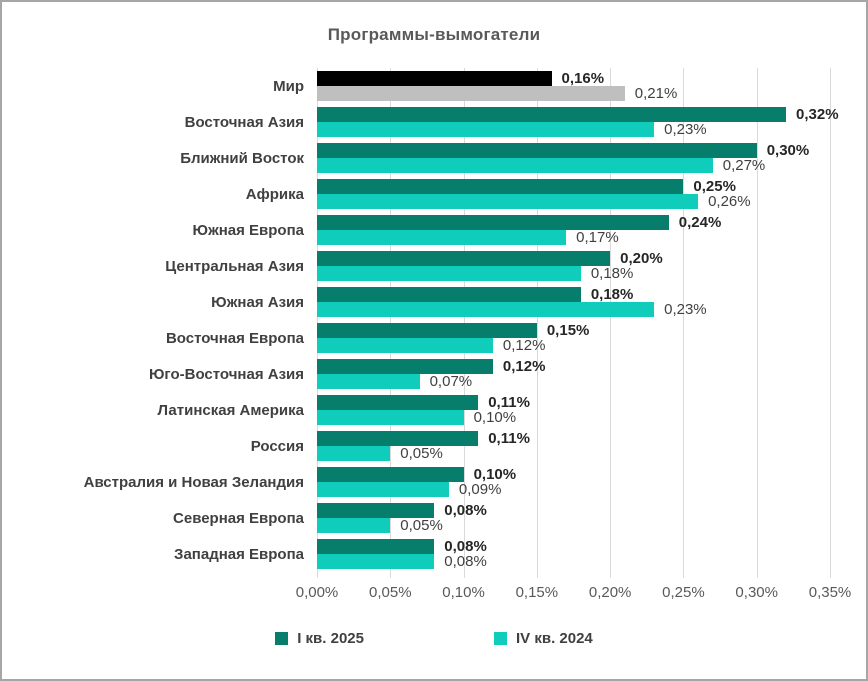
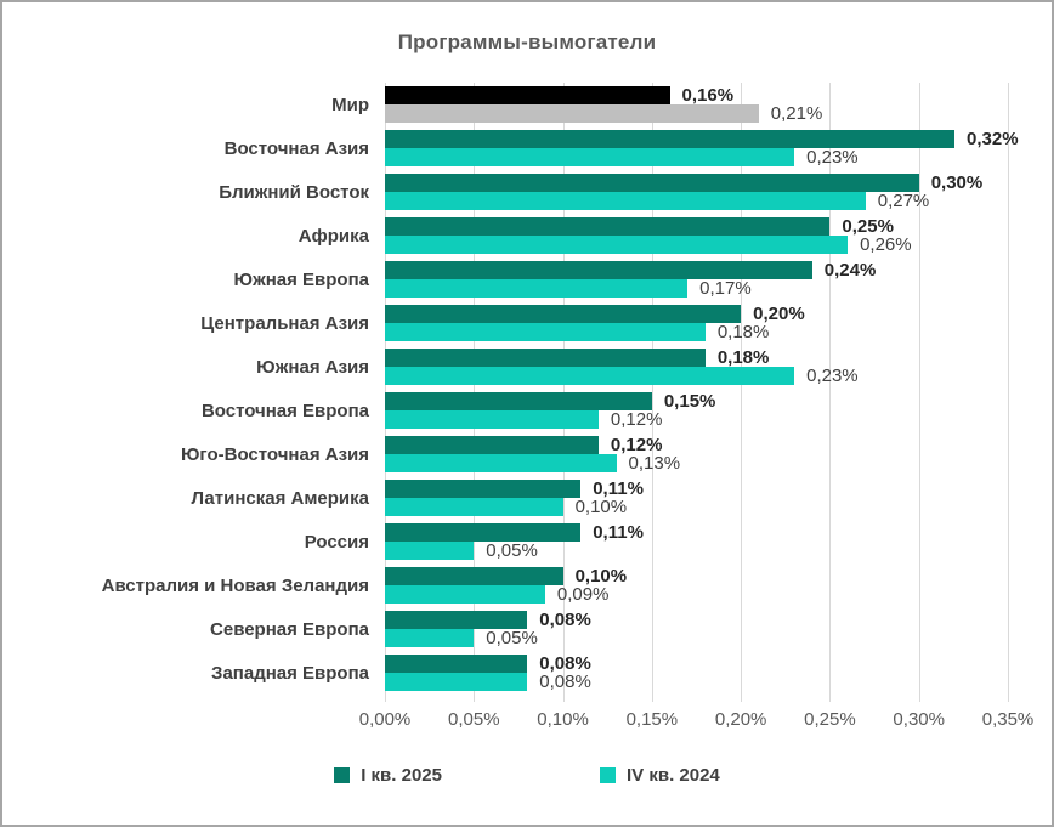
IV кв. 2024/Юго-Восточная Азия: 0,07% -> 0,13%
